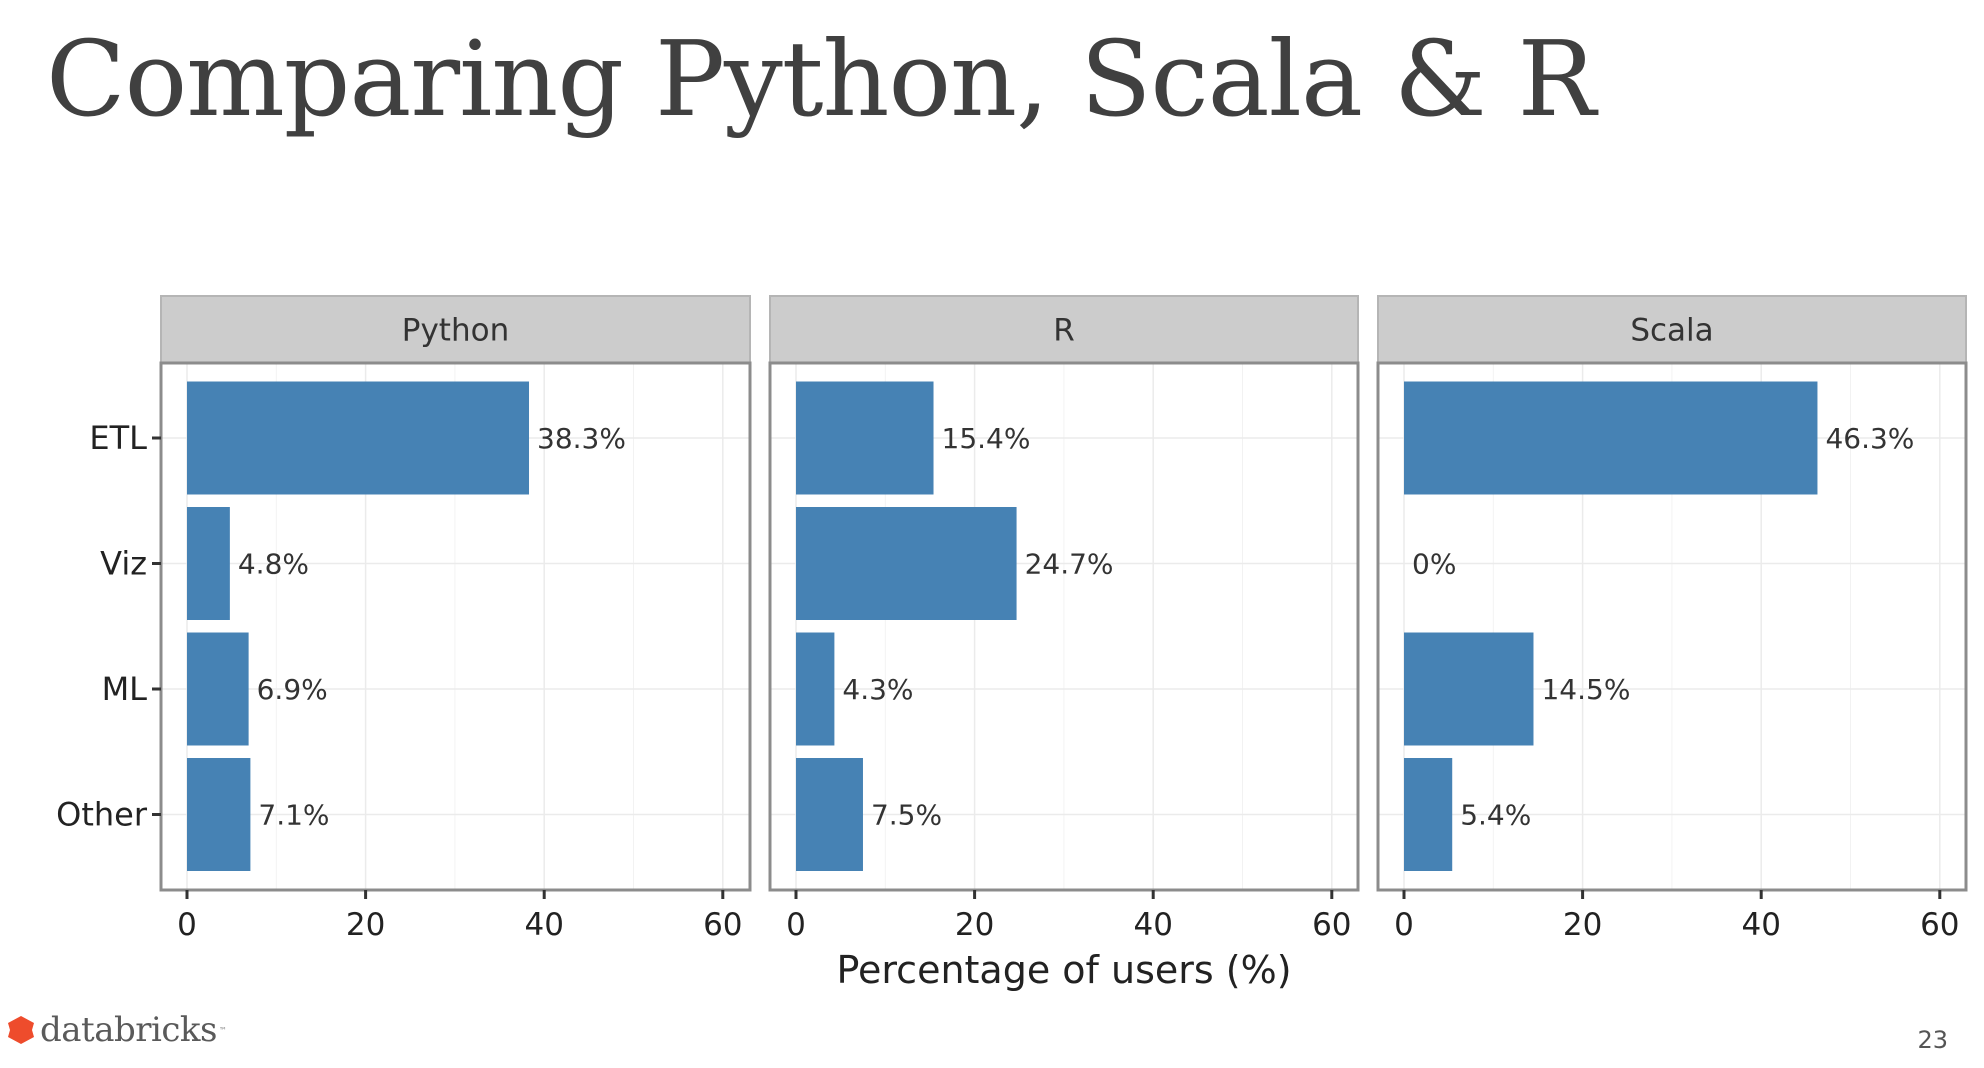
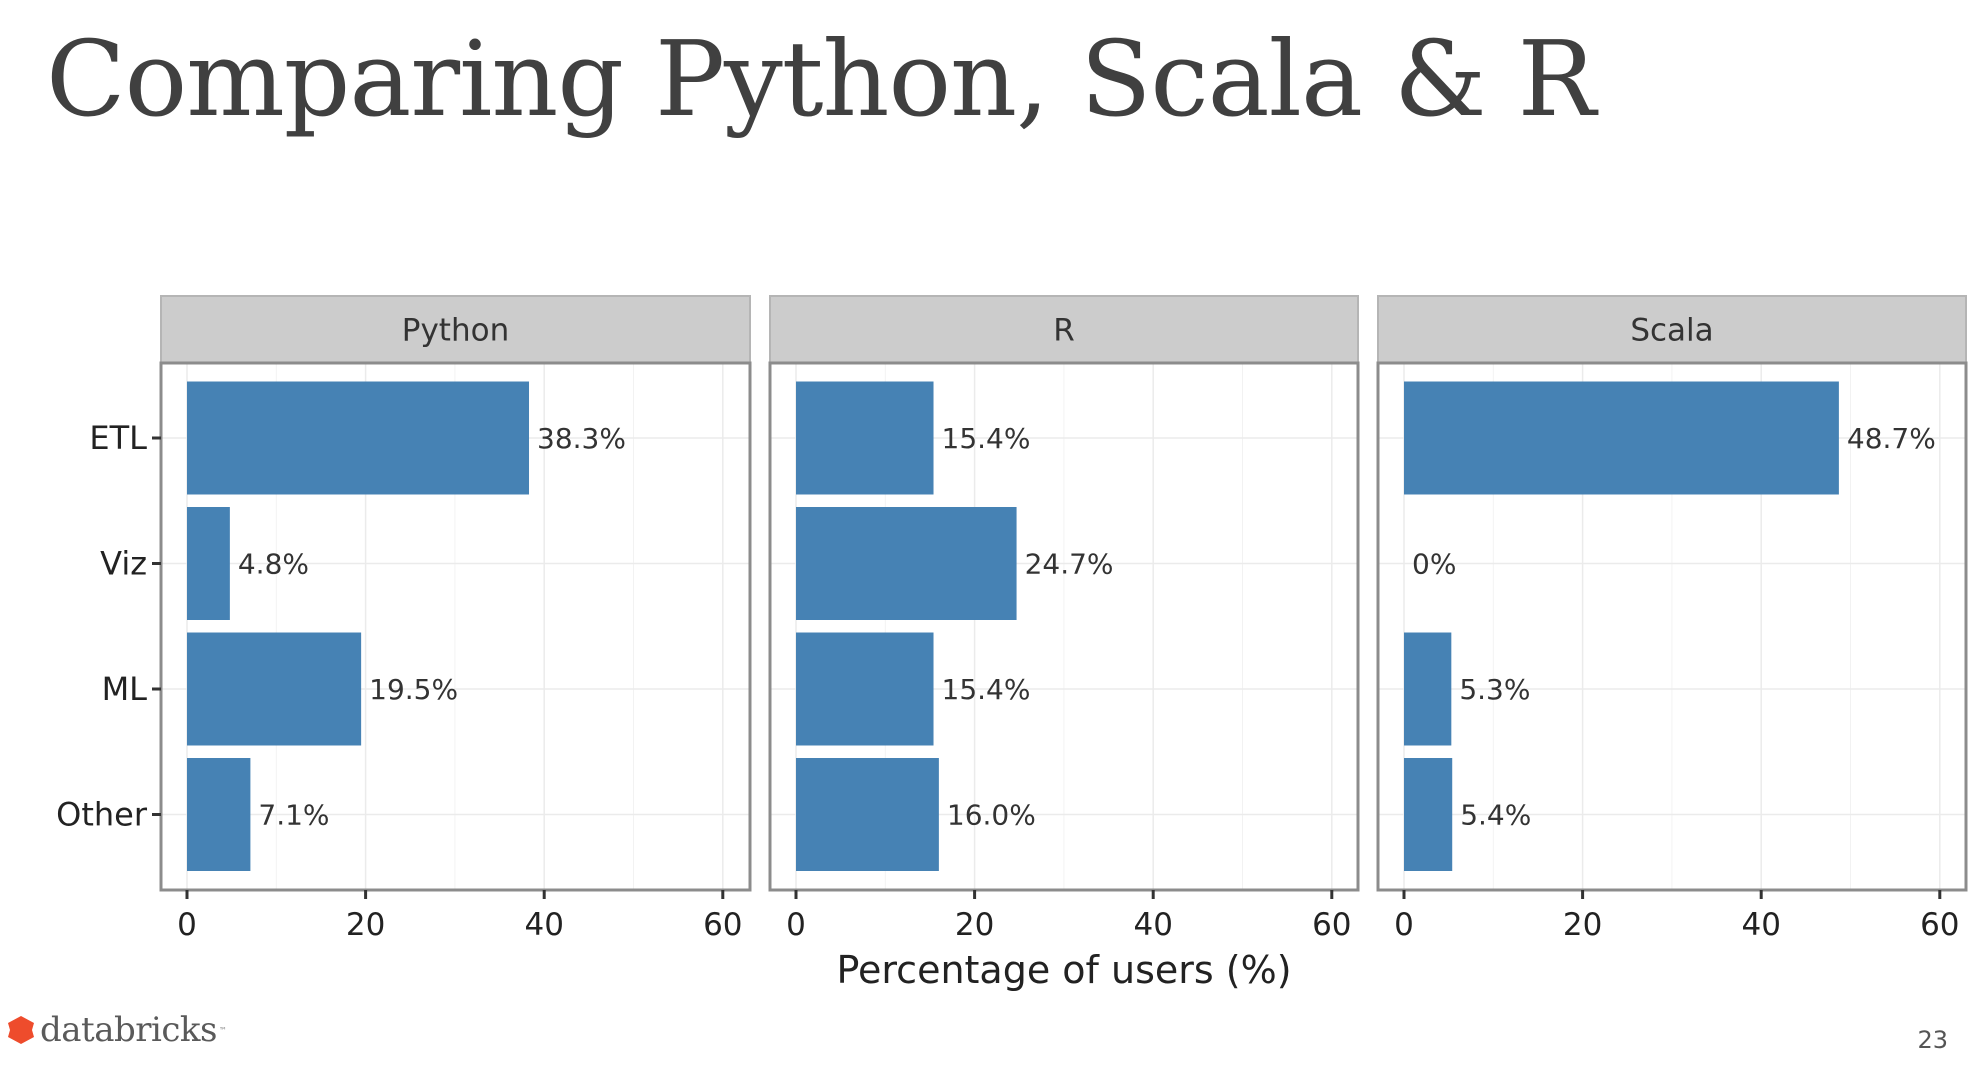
Scala/ETL: 46.3% -> 48.7%
Python/ML: 6.9% -> 19.5%
R/ML: 4.3% -> 15.4%
Scala/ML: 14.5% -> 5.3%
R/Other: 7.5% -> 16.0%
